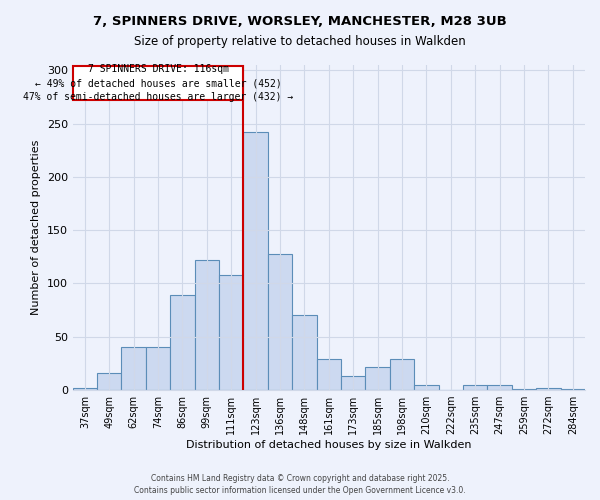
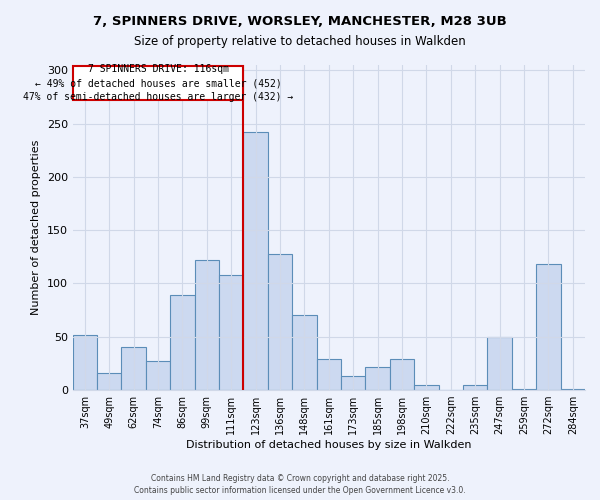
37sqm: 2 -> 52
74sqm: 40 -> 27
247sqm: 5 -> 50
272sqm: 2 -> 118
